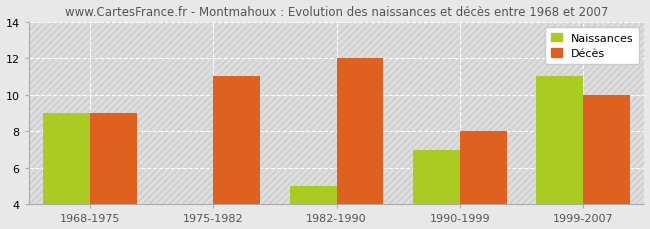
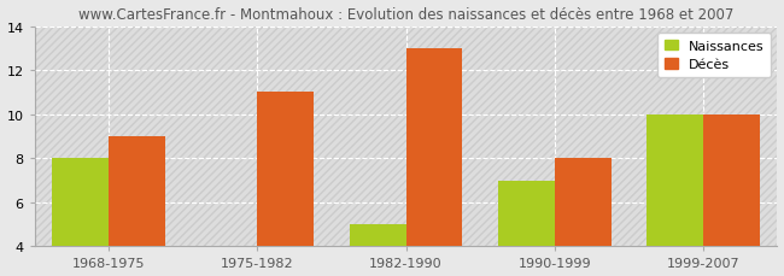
Naissances/1968-1975: 9 -> 8
Décès/1982-1990: 12 -> 13
Naissances/1999-2007: 11 -> 10
